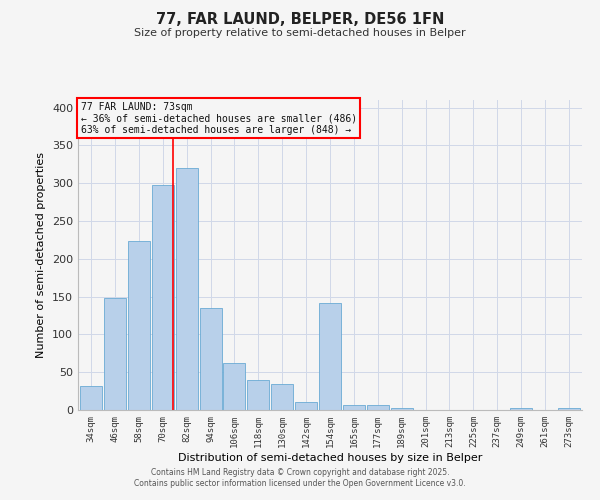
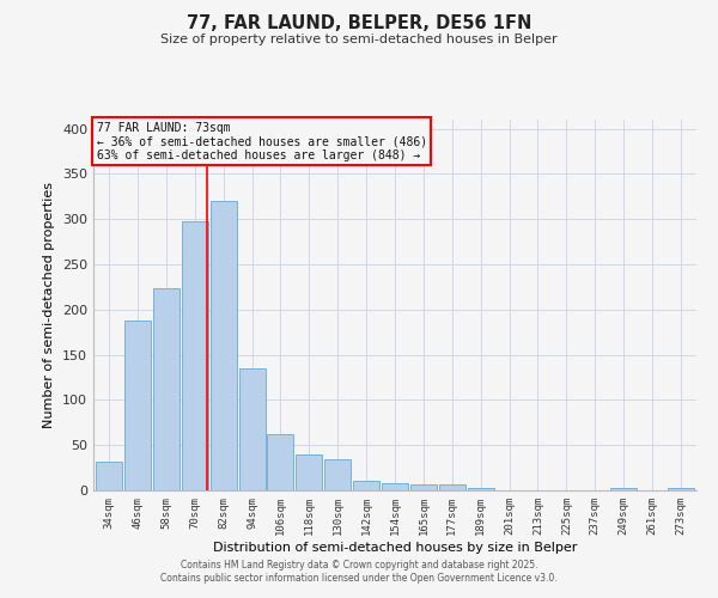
46sqm: 148 -> 188
154sqm: 142 -> 8
